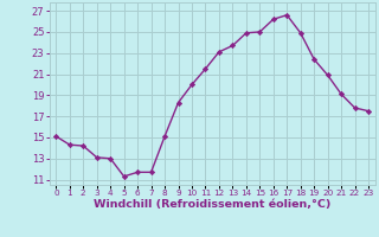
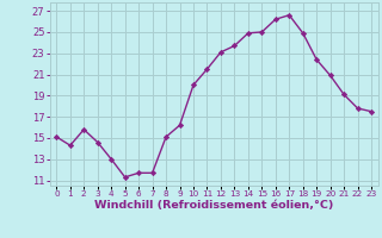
2: 14.2 -> 15.8
3: 13.1 -> 14.6
9: 18.3 -> 16.2
